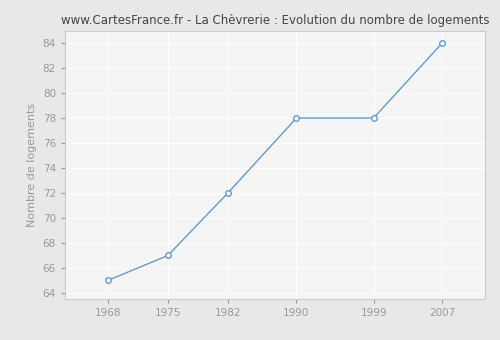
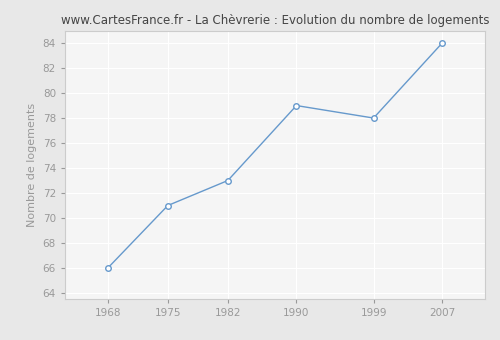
1968: 65 -> 66
1975: 67 -> 71
1982: 72 -> 73
1990: 78 -> 79
